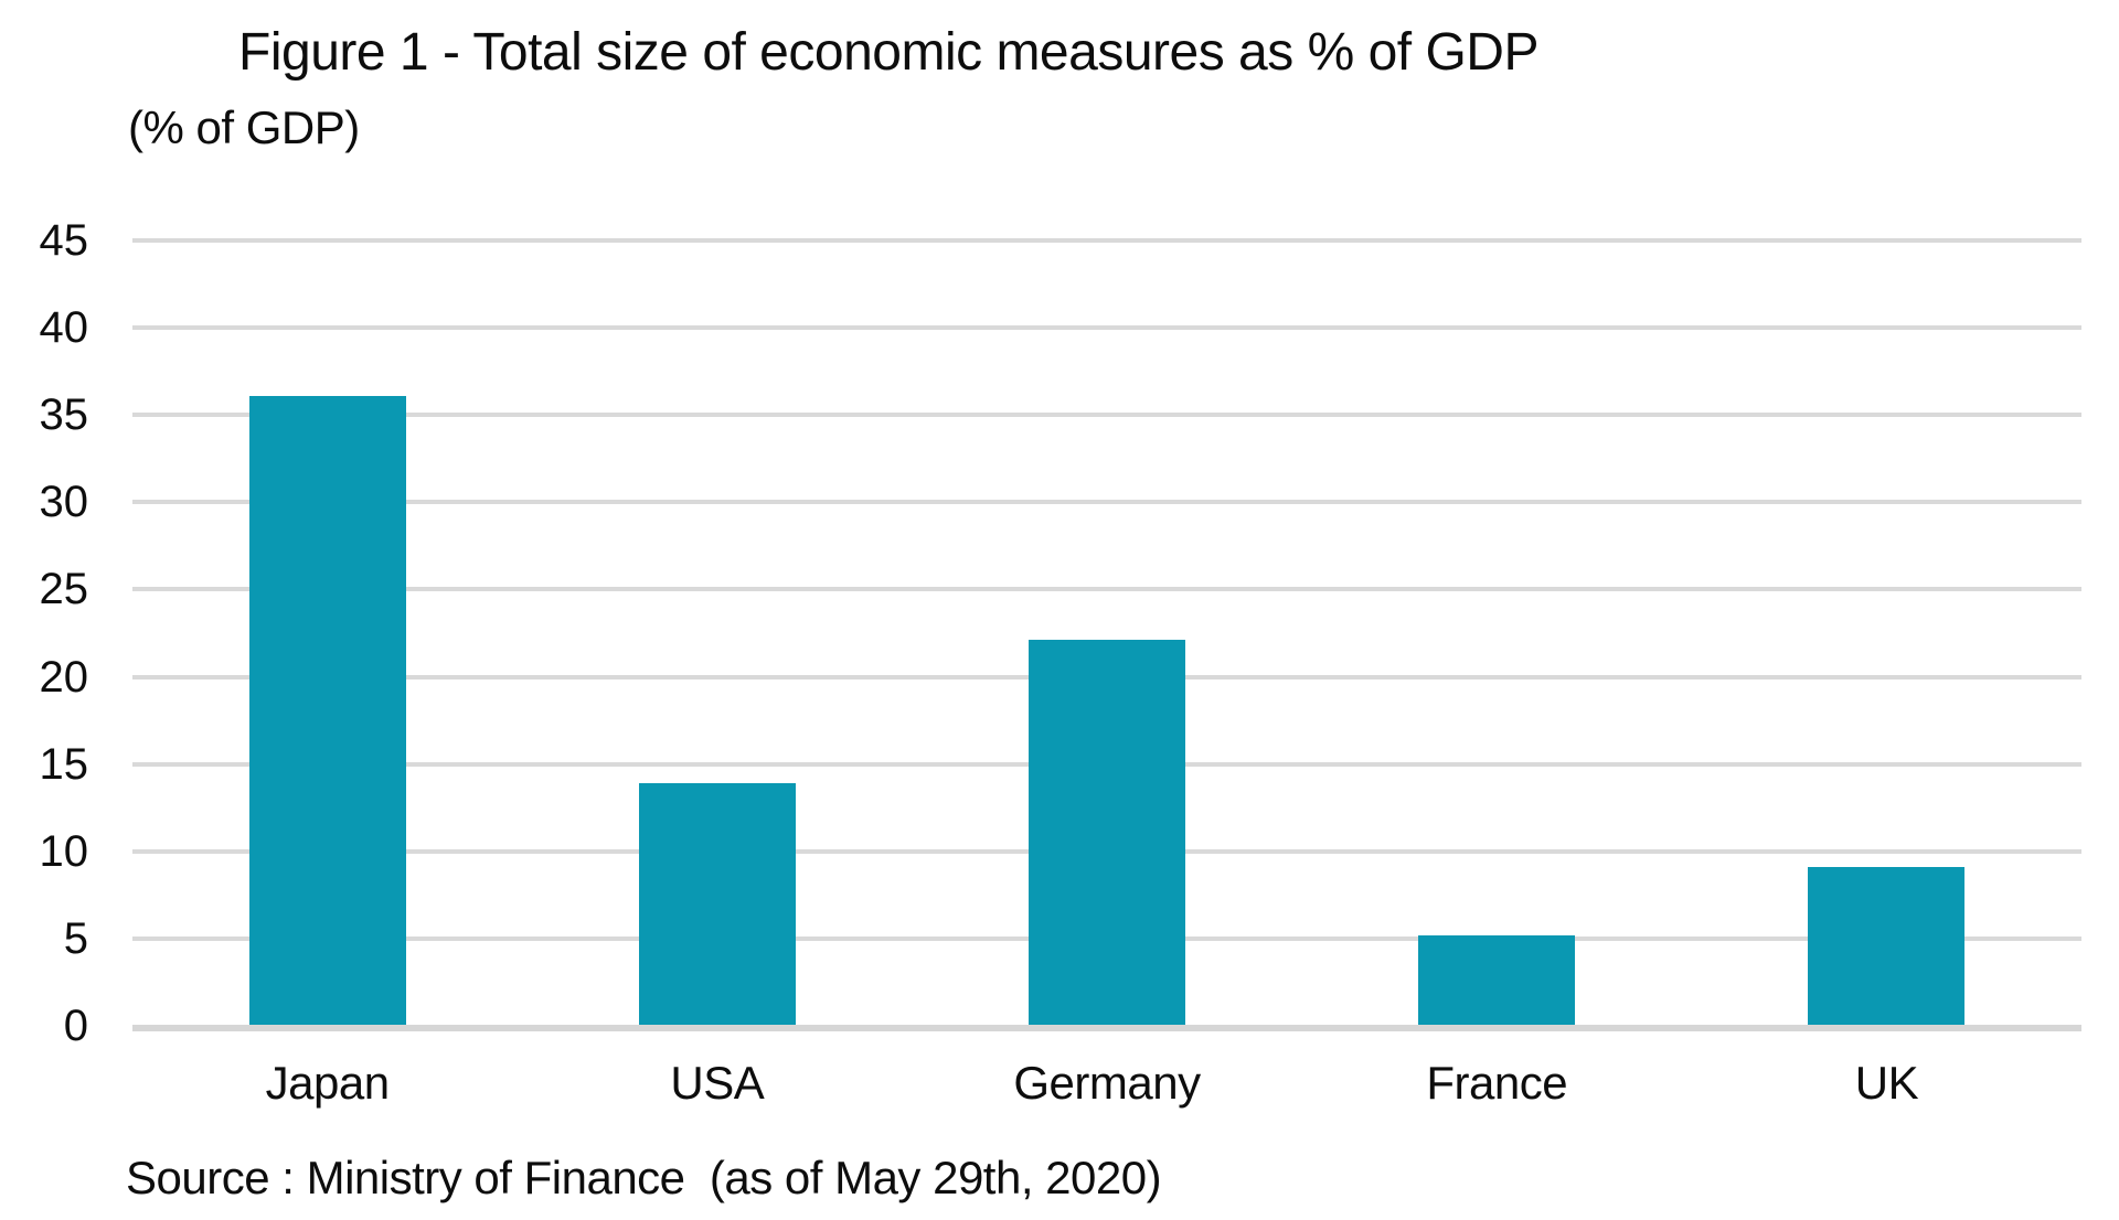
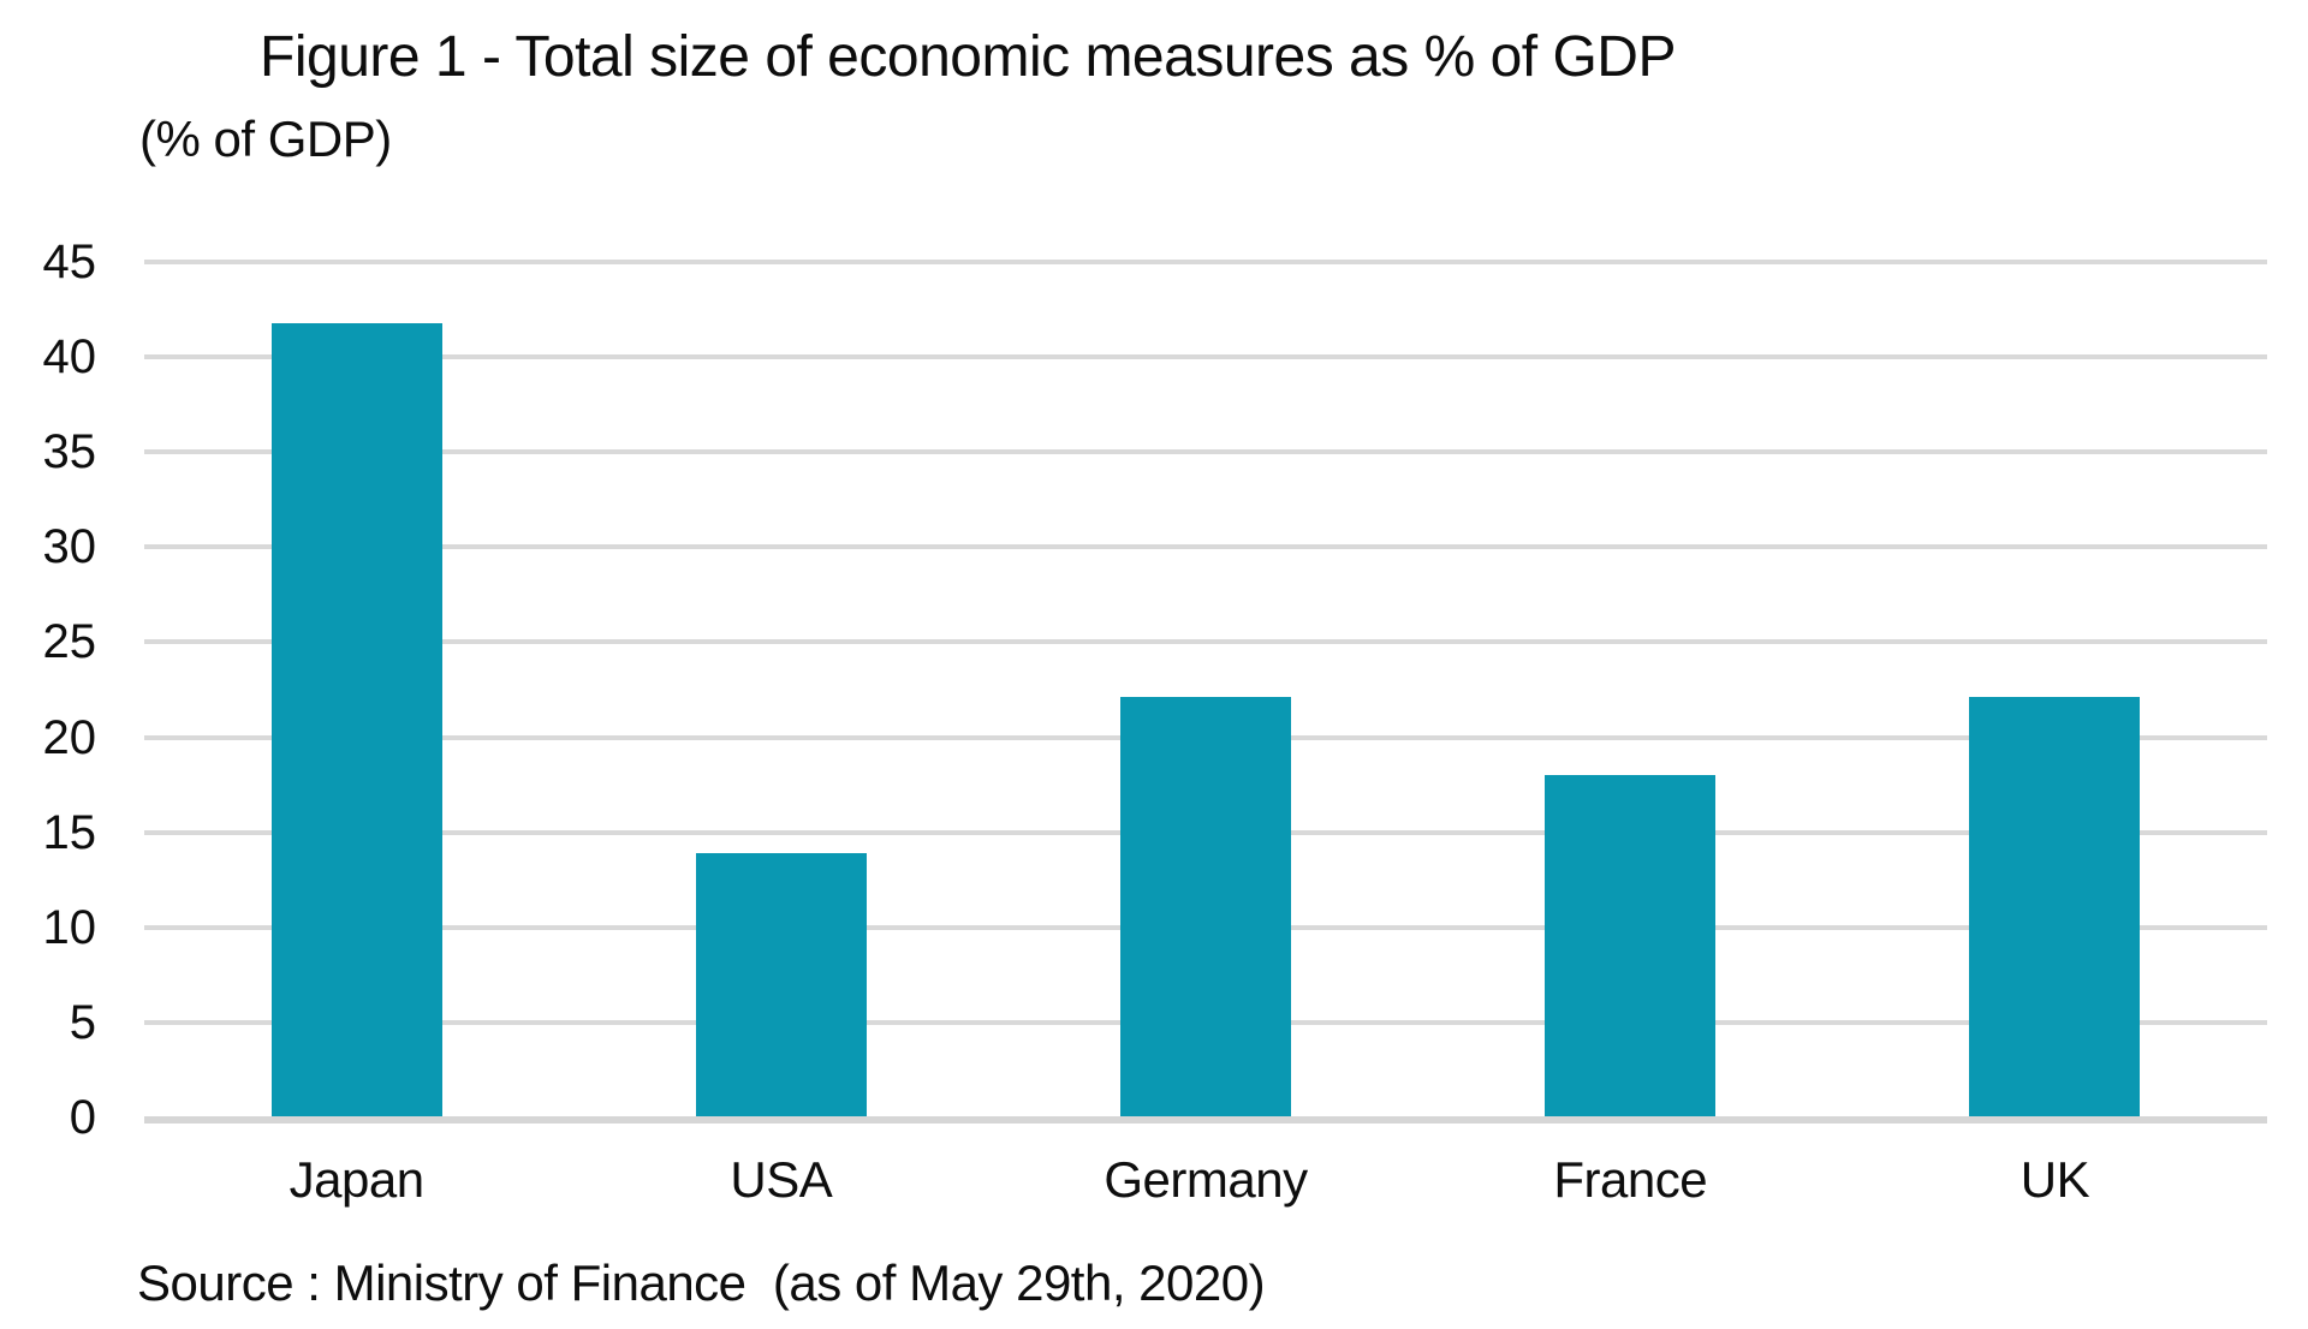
Japan: 36.1 -> 41.8
France: 5.2 -> 18.0
UK: 9.1 -> 22.1
